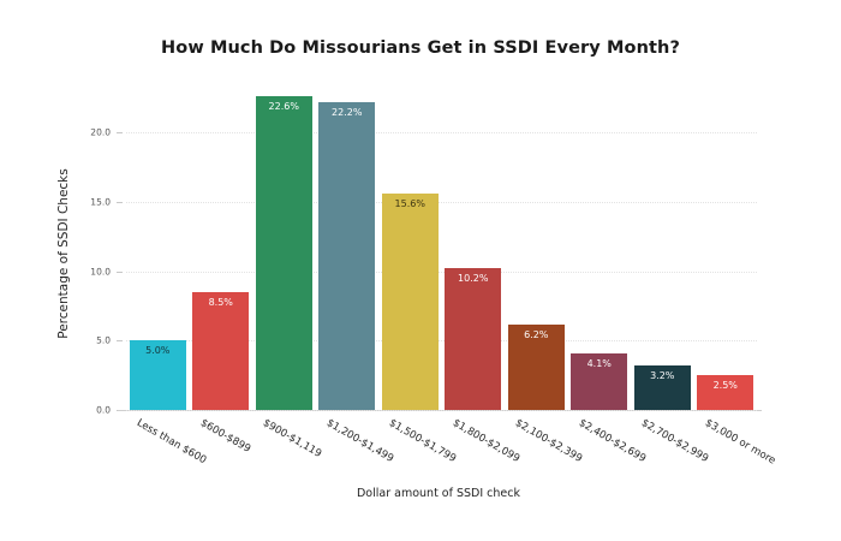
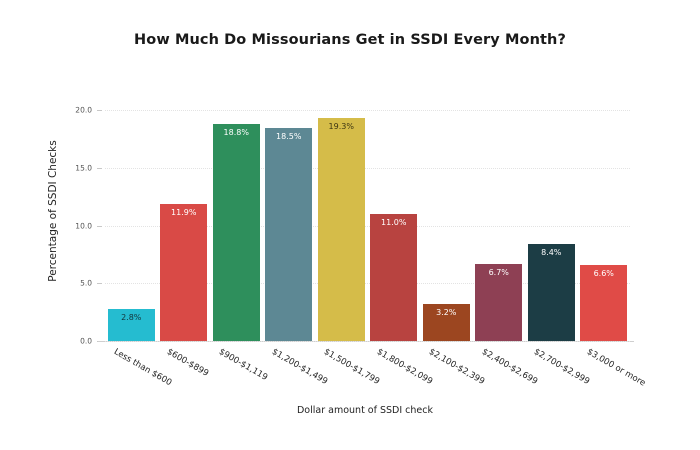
Less than $600: 5.0% -> 2.8%
$600-$899: 8.5% -> 11.9%
$900-$1,119: 22.6% -> 18.8%
$1,200-$1,499: 22.2% -> 18.5%
$1,500-$1,799: 15.6% -> 19.3%
$1,800-$2,099: 10.2% -> 11.0%
$2,100-$2,399: 6.2% -> 3.2%
$2,400-$2,699: 4.1% -> 6.7%
$2,700-$2,999: 3.2% -> 8.4%
$3,000 or more: 2.5% -> 6.6%
